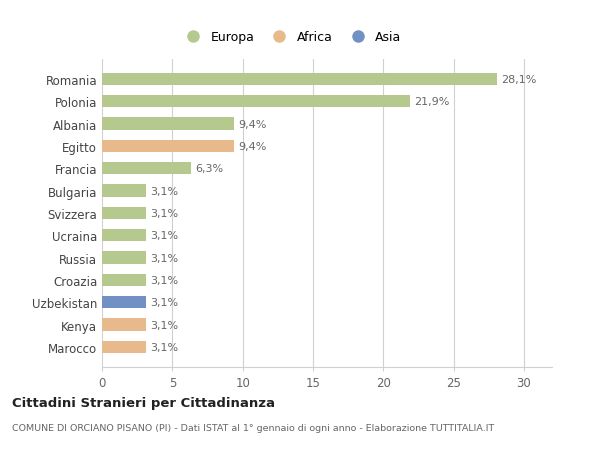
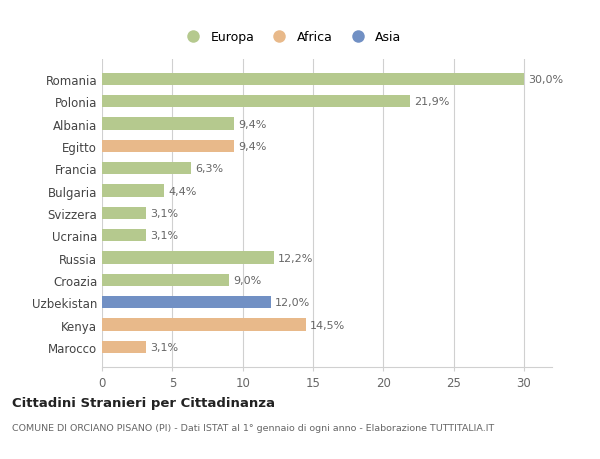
Romania: 28,1% -> 30,0%
Bulgaria: 3,1% -> 4,4%
Russia: 3,1% -> 12,2%
Croazia: 3,1% -> 9,0%
Uzbekistan: 3,1% -> 12,0%
Kenya: 3,1% -> 14,5%
